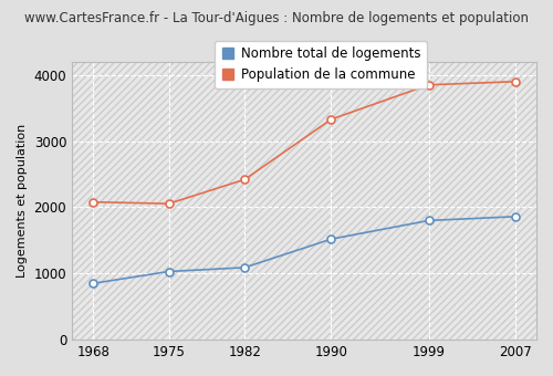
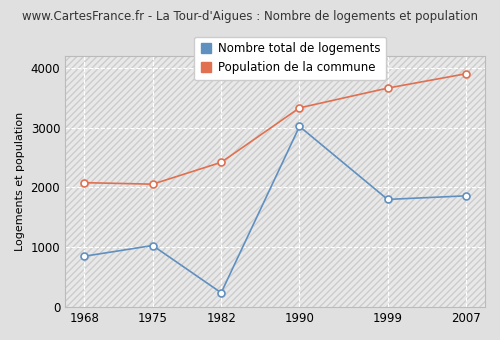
Nombre total de logements/1982: 1090 -> 240
Nombre total de logements/1990: 1520 -> 3020
Population de la commune/1999: 3850 -> 3660
